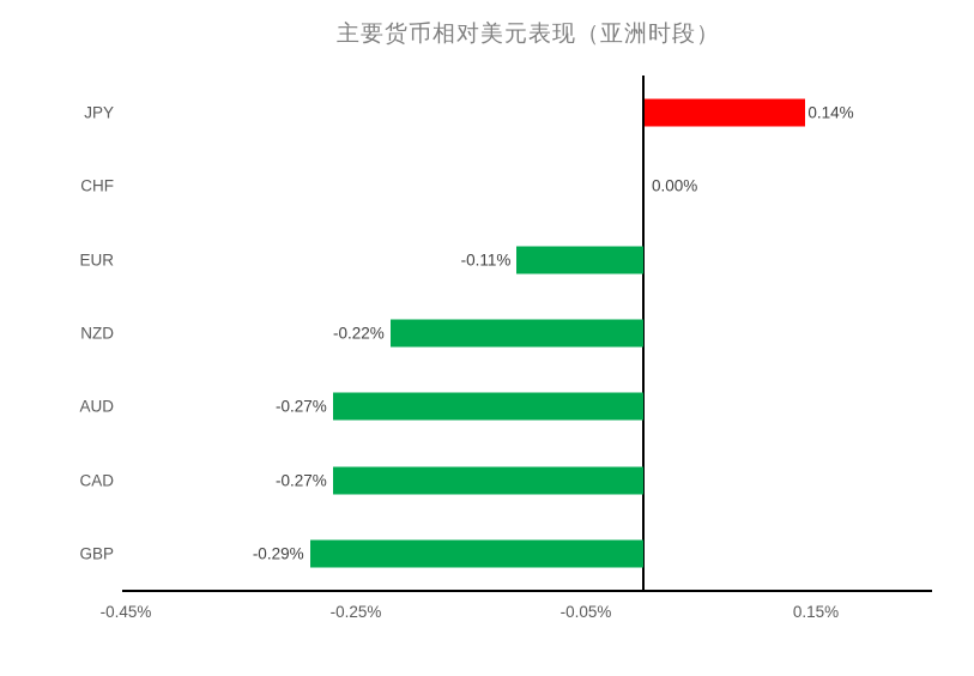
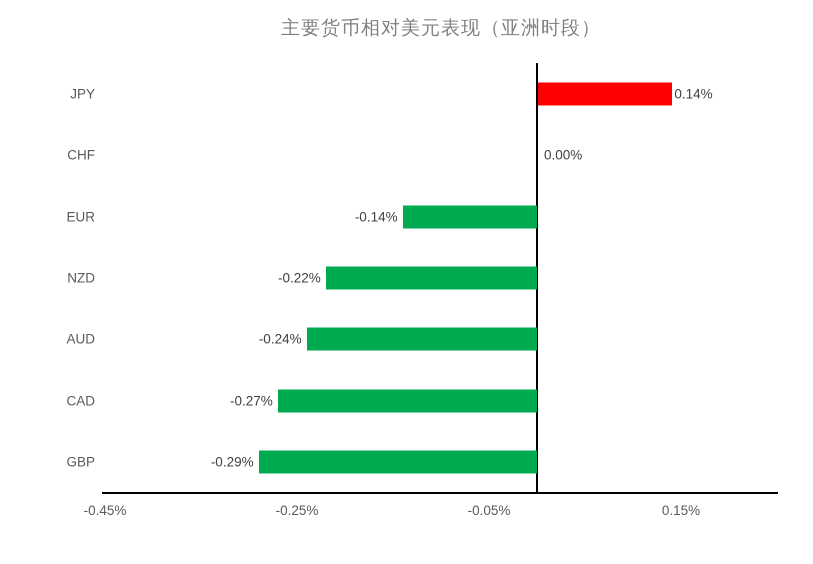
EUR: -0.11% -> -0.14%
AUD: -0.27% -> -0.24%
